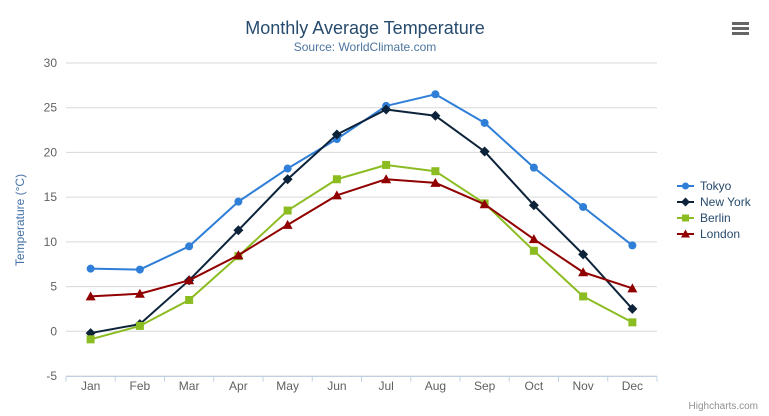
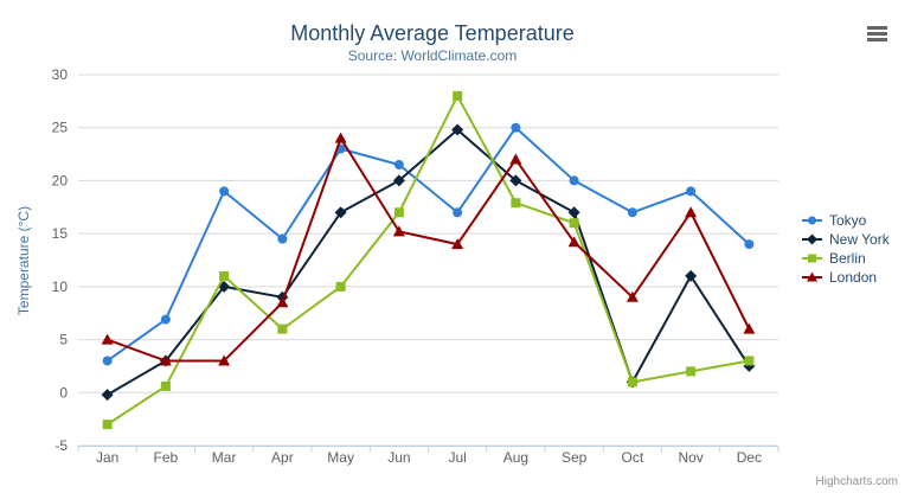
Tokyo/Jan: 7 -> 3
Berlin/Jan: -1 -> -3
London/Jan: 4 -> 5
New York/Feb: 1 -> 3
London/Feb: 4 -> 3
Tokyo/Mar: 10 -> 19
New York/Mar: 6 -> 10
Berlin/Mar: 4 -> 11
London/Mar: 6 -> 3
New York/Apr: 11 -> 9
Berlin/Apr: 8 -> 6
Tokyo/May: 18 -> 23
Berlin/May: 14 -> 10
London/May: 12 -> 24
New York/Jun: 22 -> 20
Tokyo/Jul: 25 -> 17
Berlin/Jul: 19 -> 28
London/Jul: 17 -> 14
Tokyo/Aug: 26 -> 25
New York/Aug: 24 -> 20
London/Aug: 17 -> 22
Tokyo/Sep: 23 -> 20
New York/Sep: 20 -> 17
Berlin/Sep: 14 -> 16
Tokyo/Oct: 18 -> 17
New York/Oct: 14 -> 1
Berlin/Oct: 9 -> 1
London/Oct: 10 -> 9
Tokyo/Nov: 14 -> 19
New York/Nov: 9 -> 11
Berlin/Nov: 4 -> 2
London/Nov: 7 -> 17
Tokyo/Dec: 10 -> 14
Berlin/Dec: 1 -> 3
London/Dec: 5 -> 6
